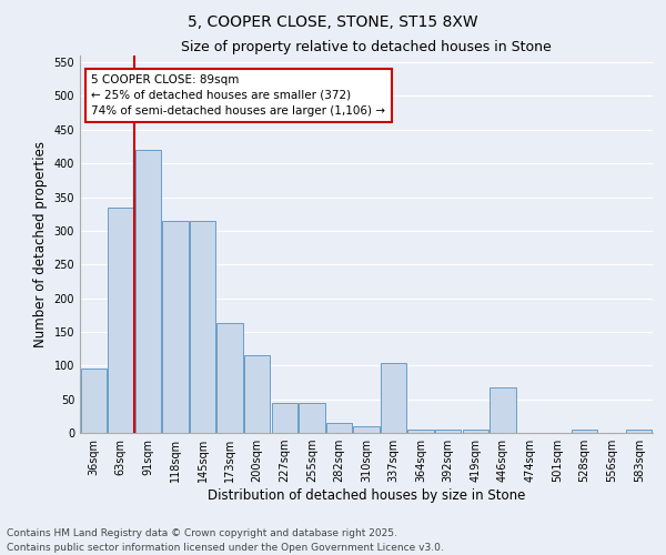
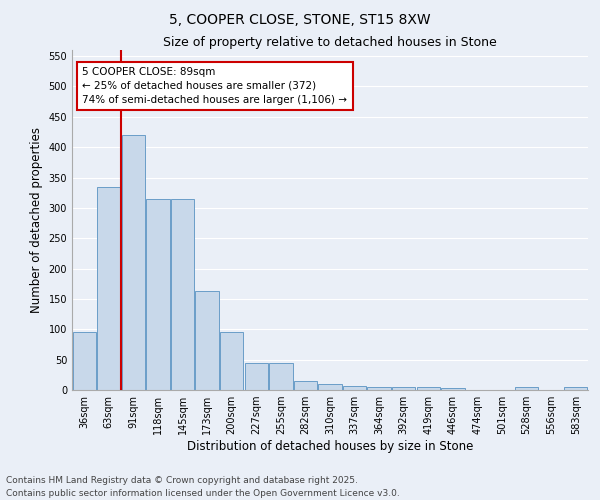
200sqm: 116 -> 95
337sqm: 104 -> 7
446sqm: 68 -> 3
